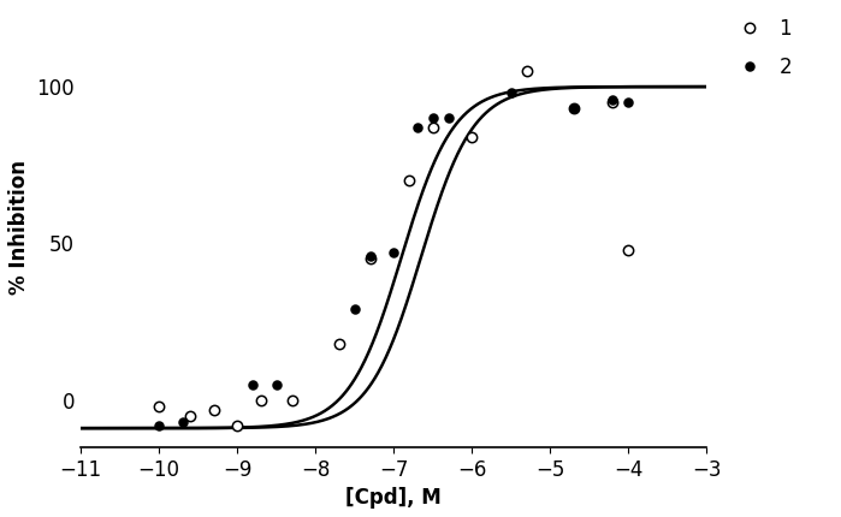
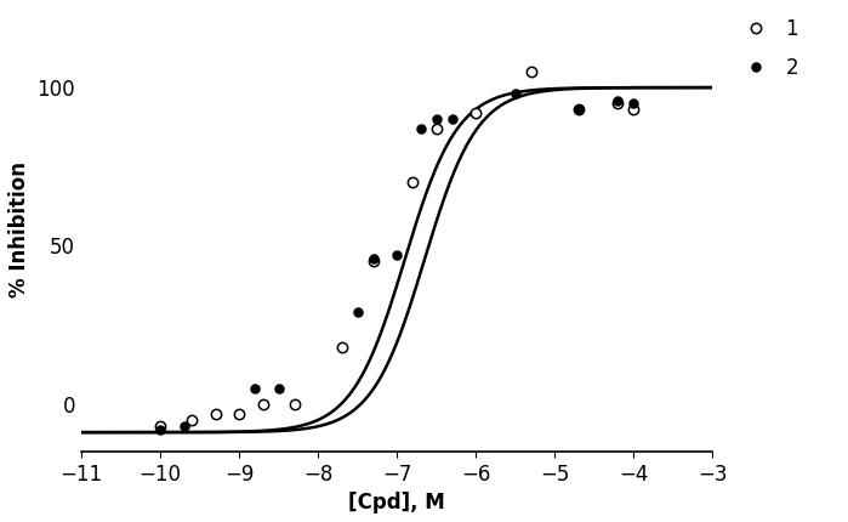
1/−10: -2 -> -7
1/−9: -8 -> -3
1/−6: 84 -> 92
1/−4: 48 -> 93
